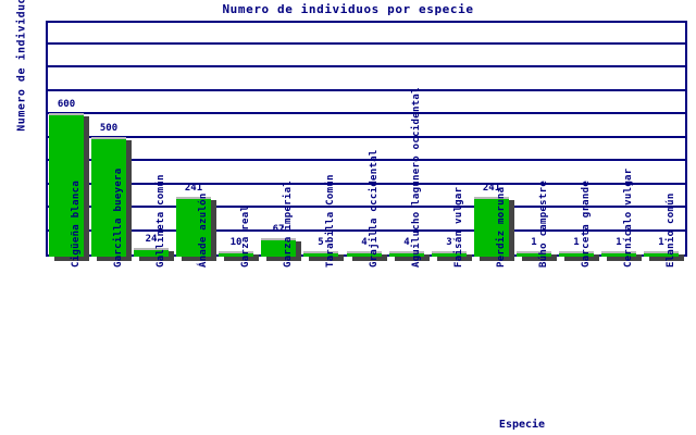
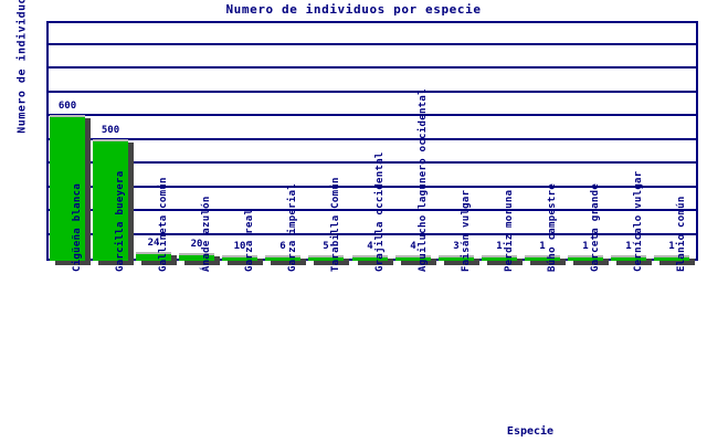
Ánade azulón: 241 -> 20
Garza imperial: 67 -> 6
Perdiz moruna: 241 -> 1
